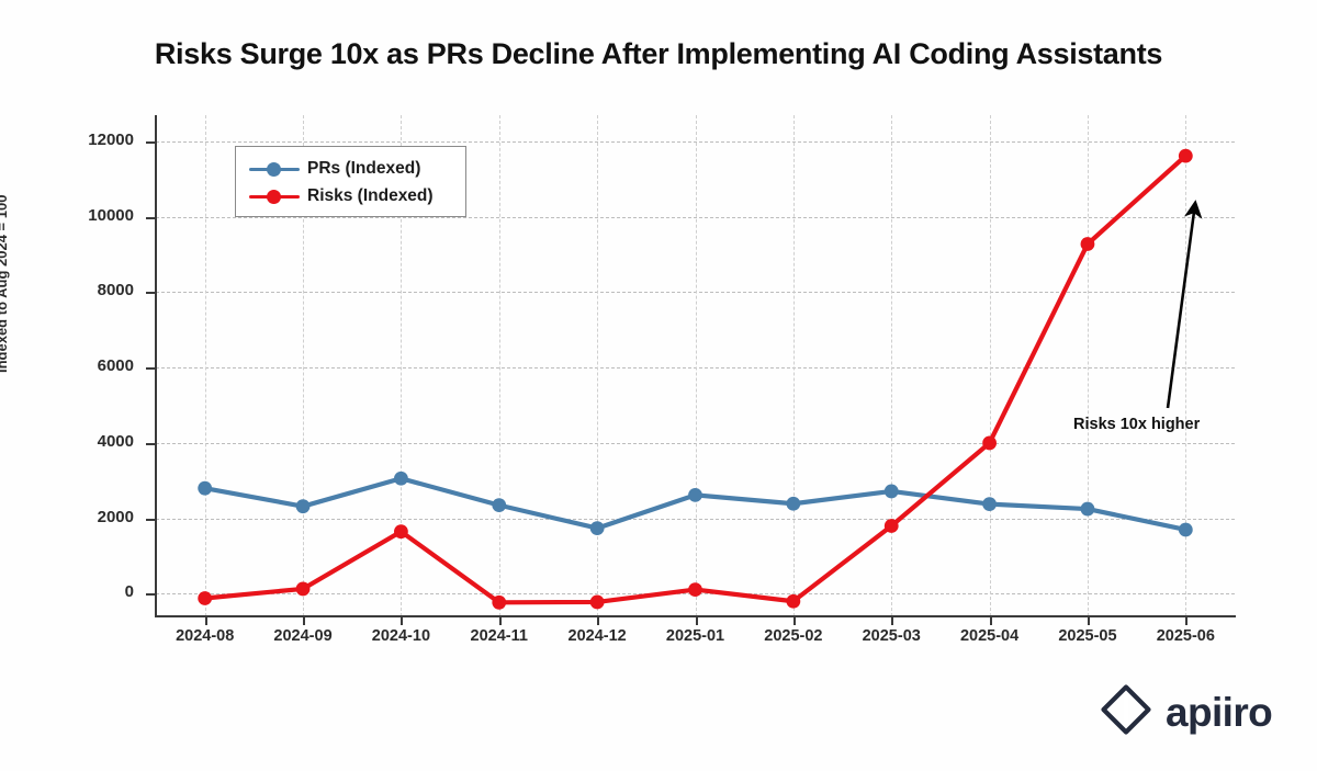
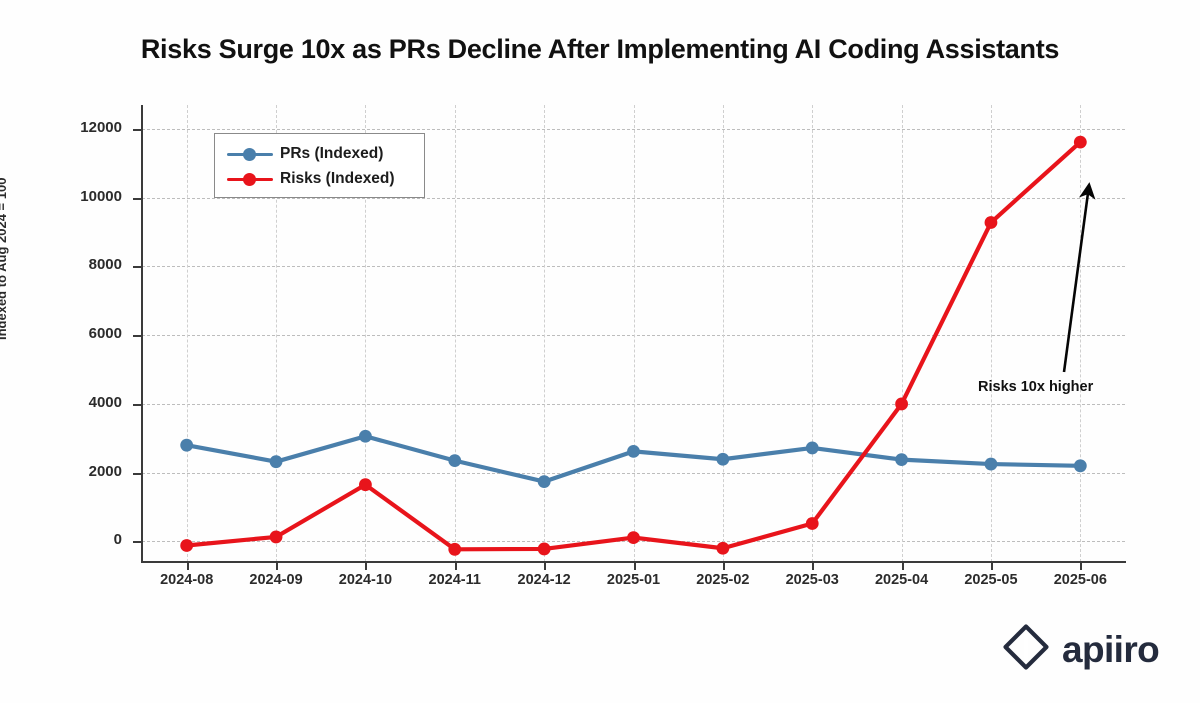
Risks (Indexed)/2025-03: 1800 -> 500
PRs (Indexed)/2025-06: 1700 -> 2200
